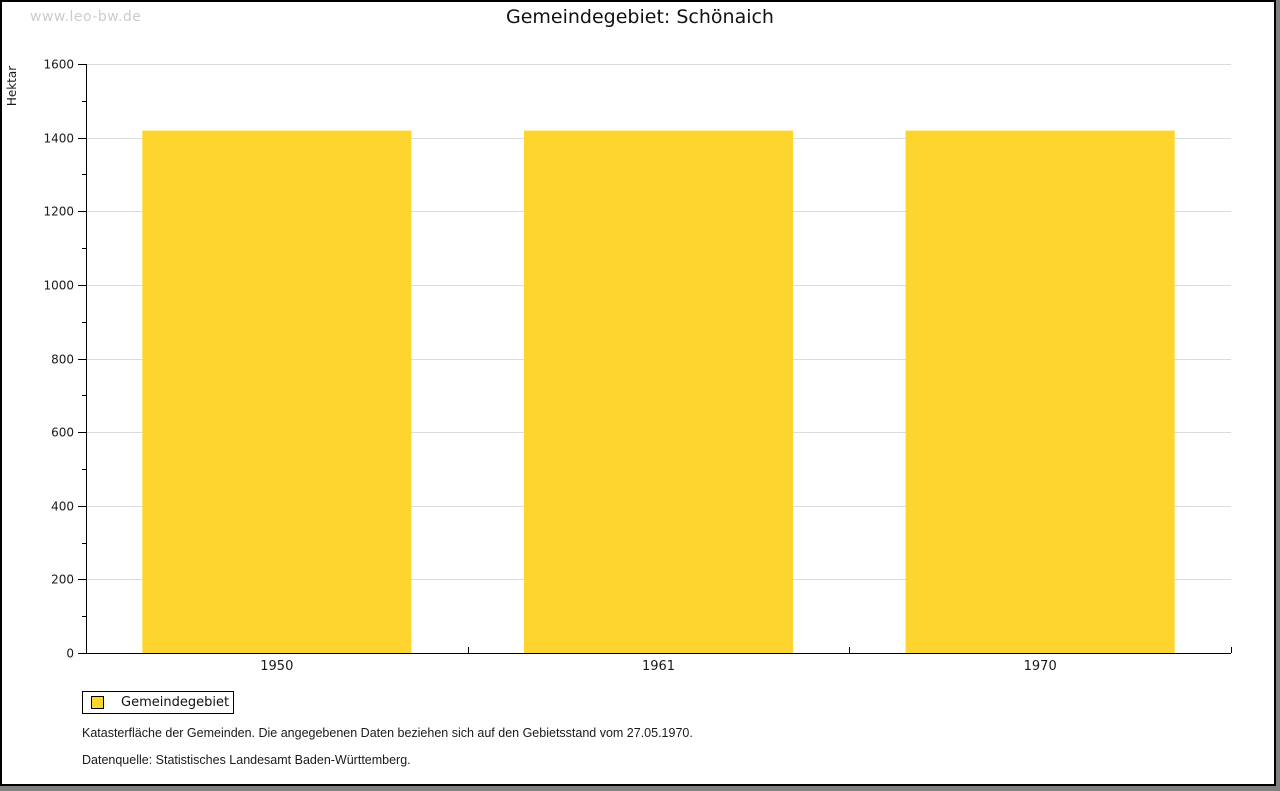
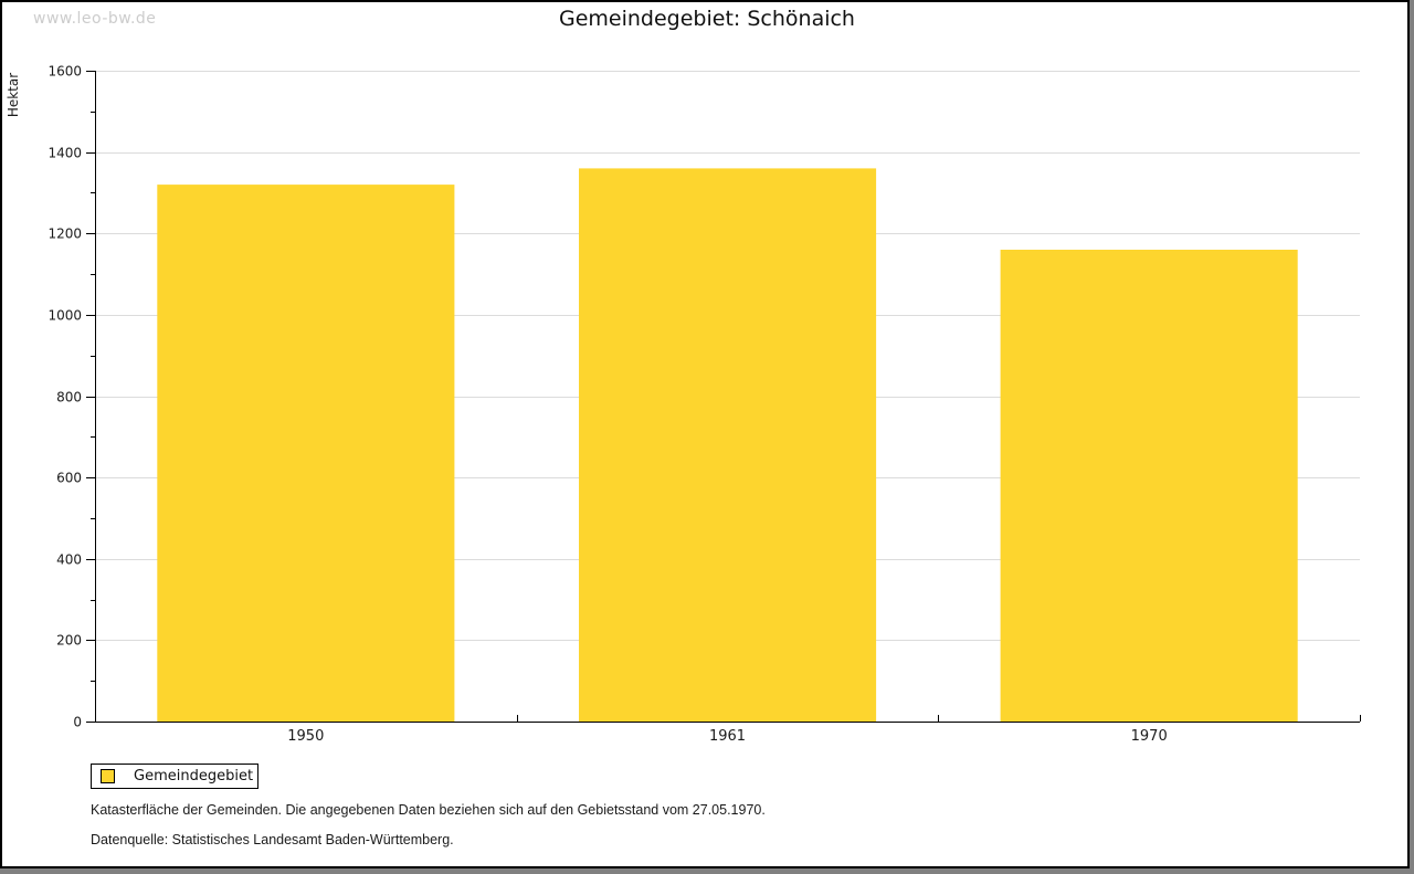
1950: 1420 -> 1320
1961: 1420 -> 1360
1970: 1420 -> 1160
